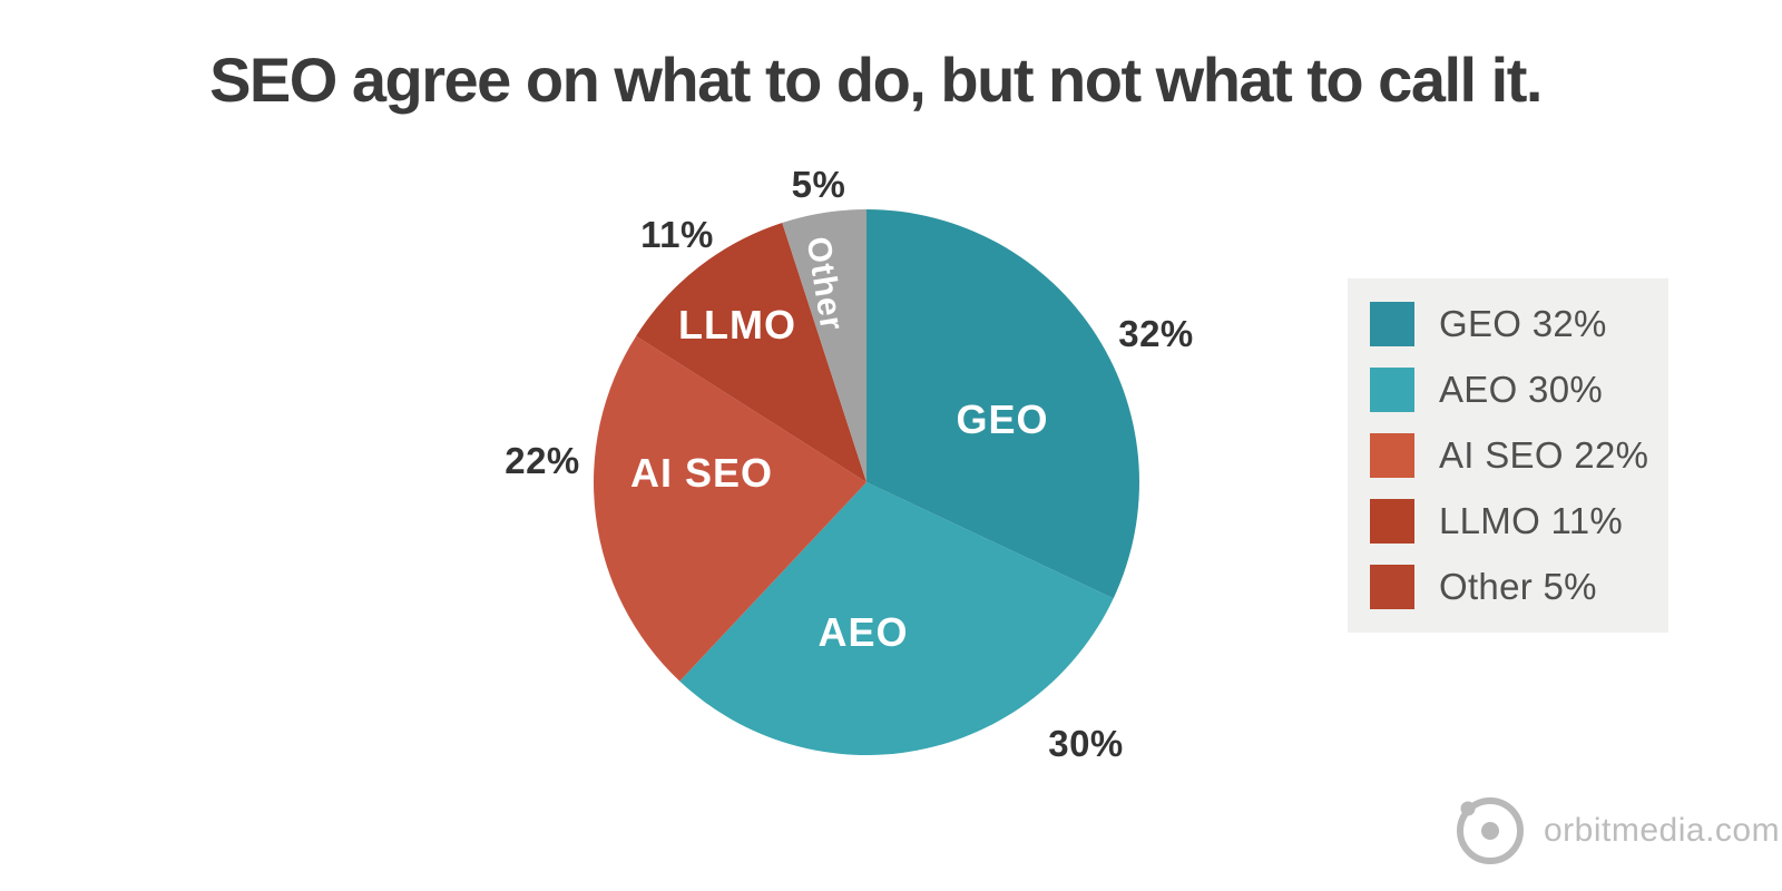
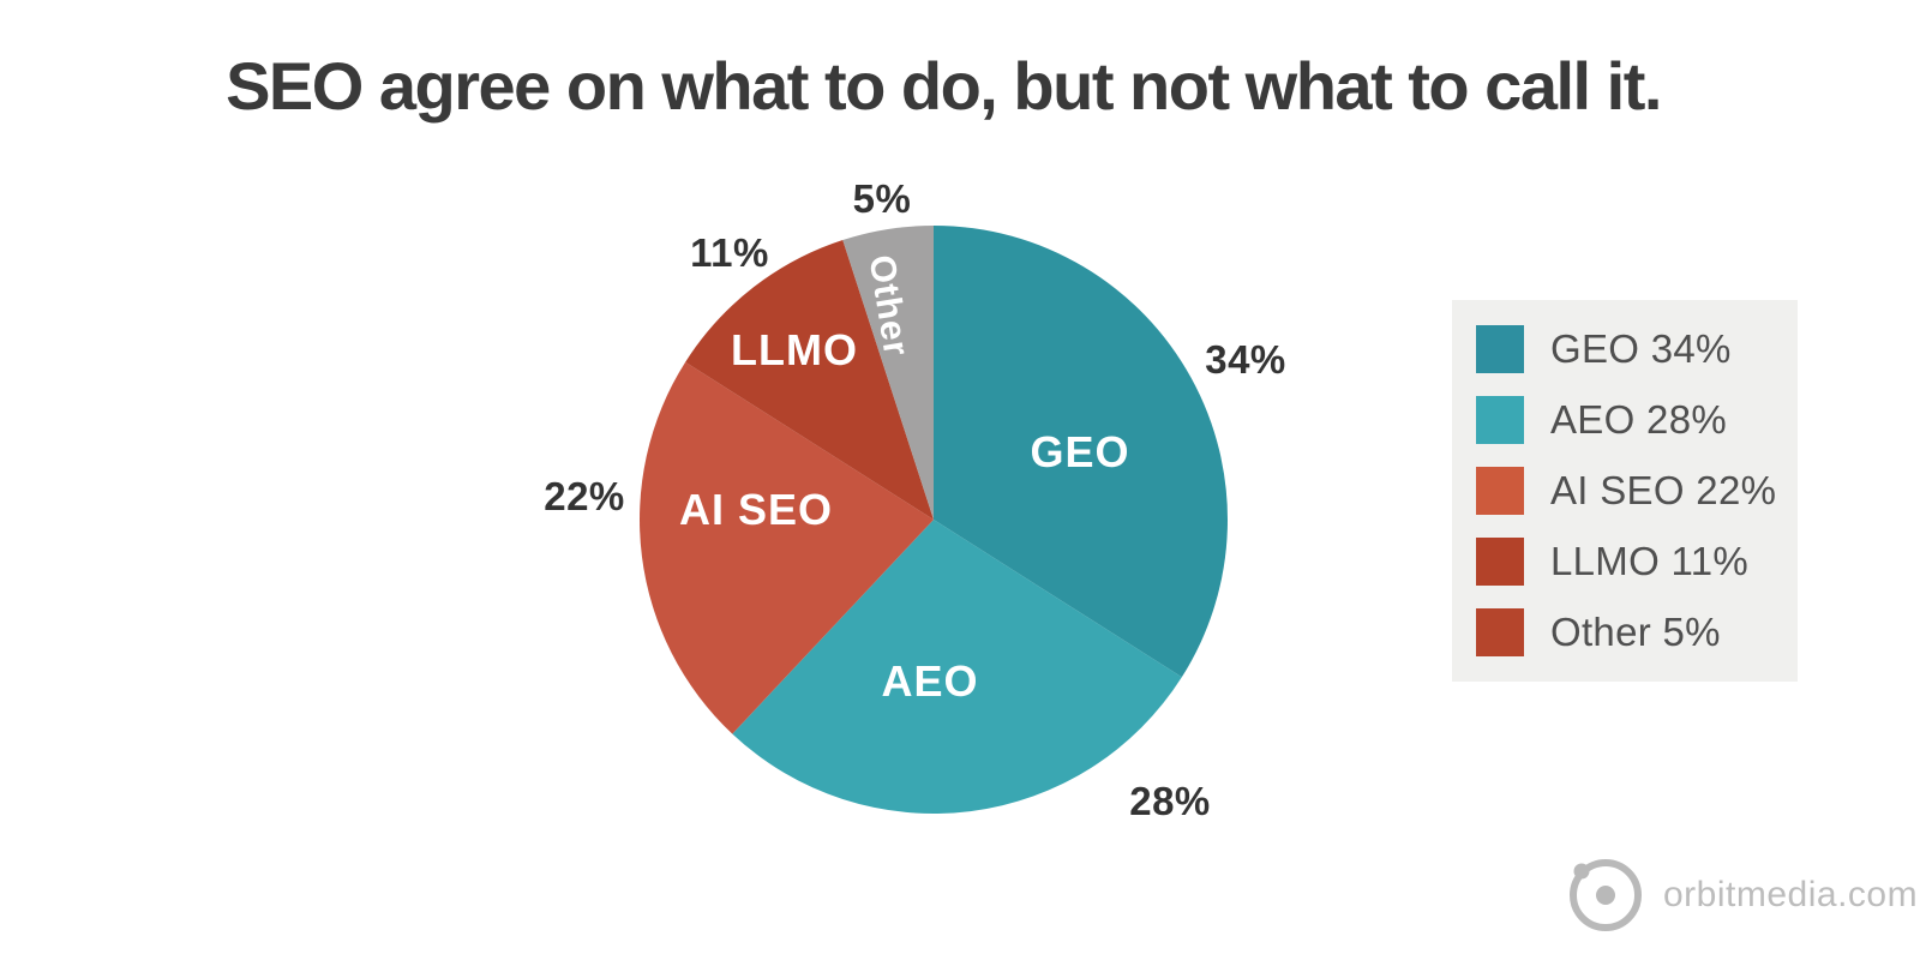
GEO: 32% -> 34%
AEO: 30% -> 28%
